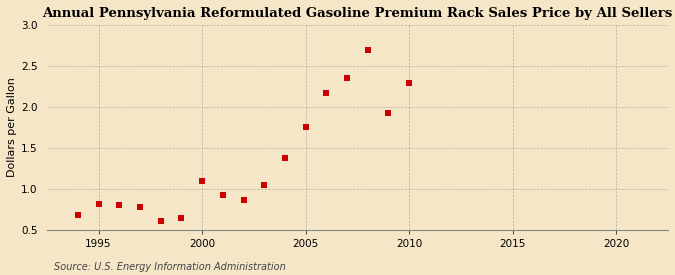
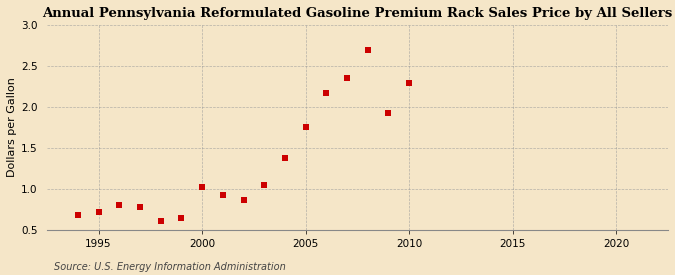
1995: 0.82 -> 0.72
2000: 1.10 -> 1.02
